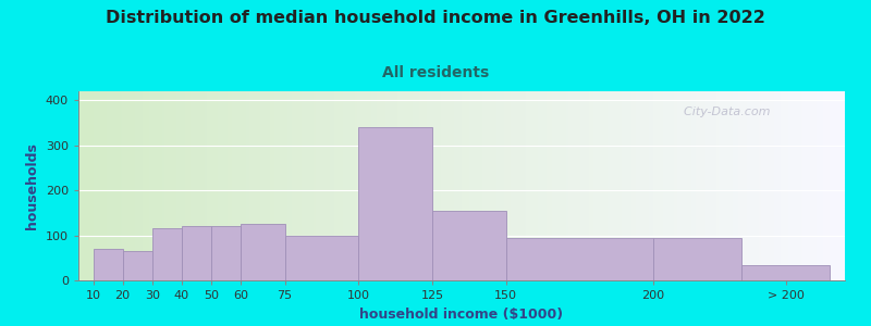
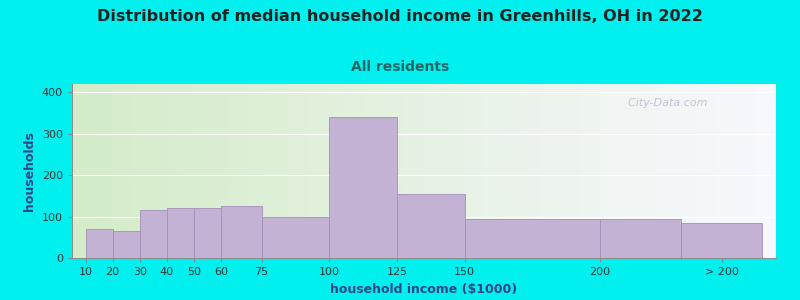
> 200: 35 -> 85
